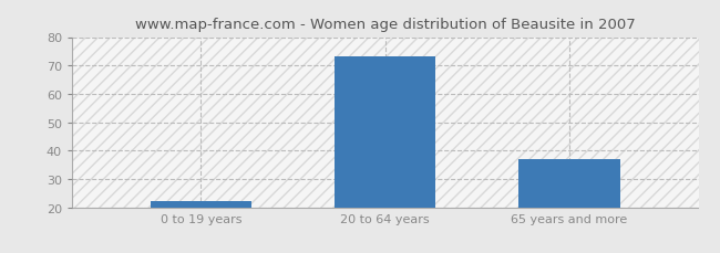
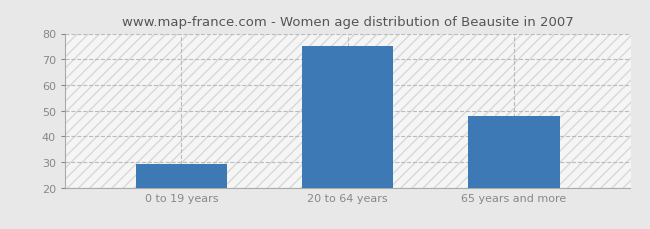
0 to 19 years: 22 -> 29
20 to 64 years: 73 -> 75
65 years and more: 37 -> 48
